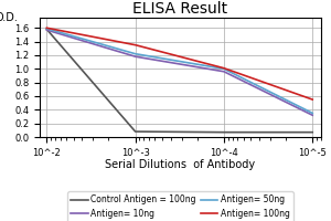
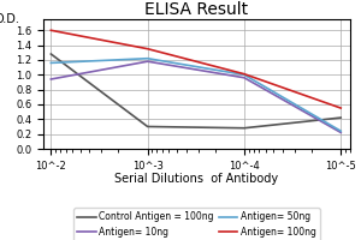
Control Antigen = 100ng/10^-2: 1.58 -> 1.28
Antigen= 10ng/10^-2: 1.57 -> 0.94
Antigen= 50ng/10^-2: 1.59 -> 1.16
Control Antigen = 100ng/10^-3: 0.08 -> 0.30
Control Antigen = 100ng/10^-4: 0.07 -> 0.28
Control Antigen = 100ng/10^-5: 0.07 -> 0.42
Antigen= 10ng/10^-5: 0.32 -> 0.22
Antigen= 50ng/10^-5: 0.35 -> 0.24
